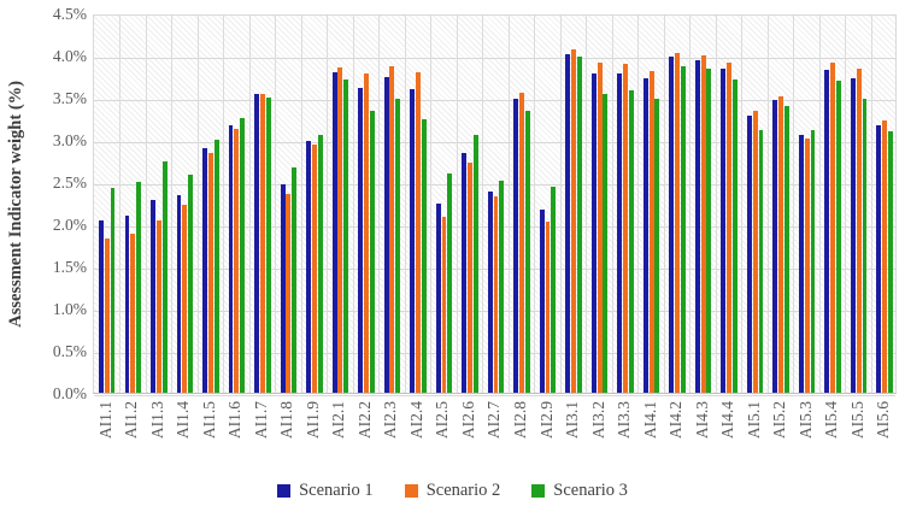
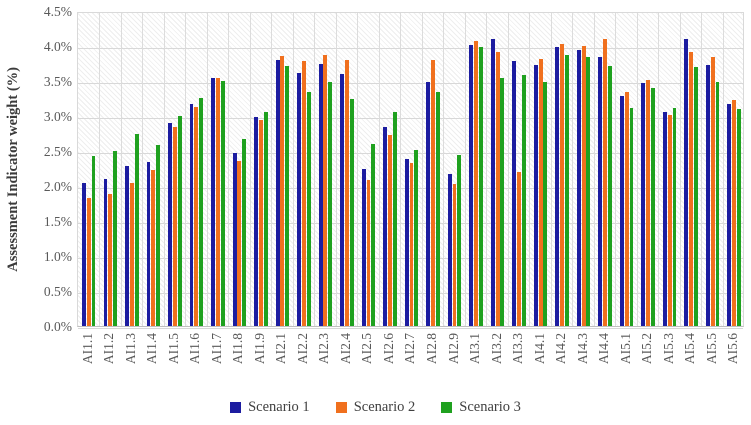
Scenario 2/AI2.8: 3.6% -> 3.8%
Scenario 1/AI3.2: 3.8% -> 4.1%
Scenario 2/AI3.3: 3.9% -> 2.2%
Scenario 2/AI4.4: 3.9% -> 4.1%
Scenario 1/AI5.4: 3.8% -> 4.1%
